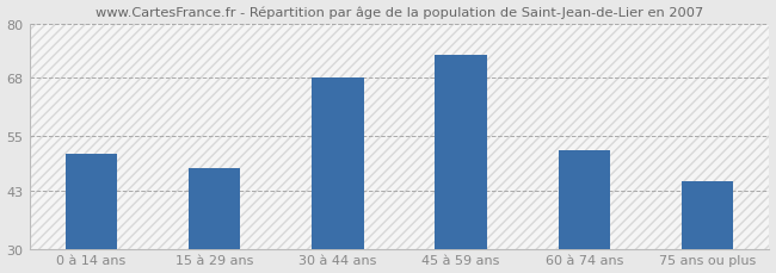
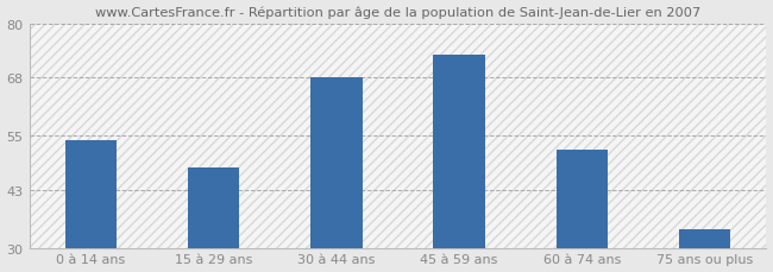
0 à 14 ans: 51 -> 54
75 ans ou plus: 45 -> 34
